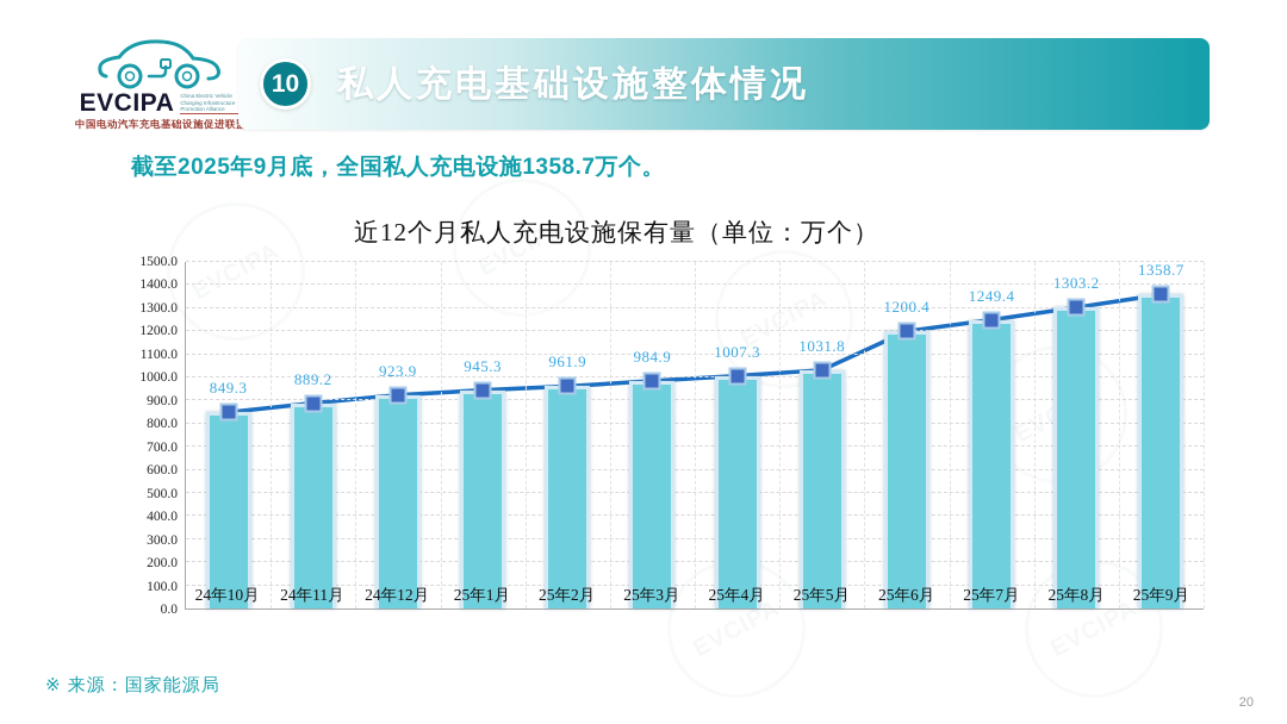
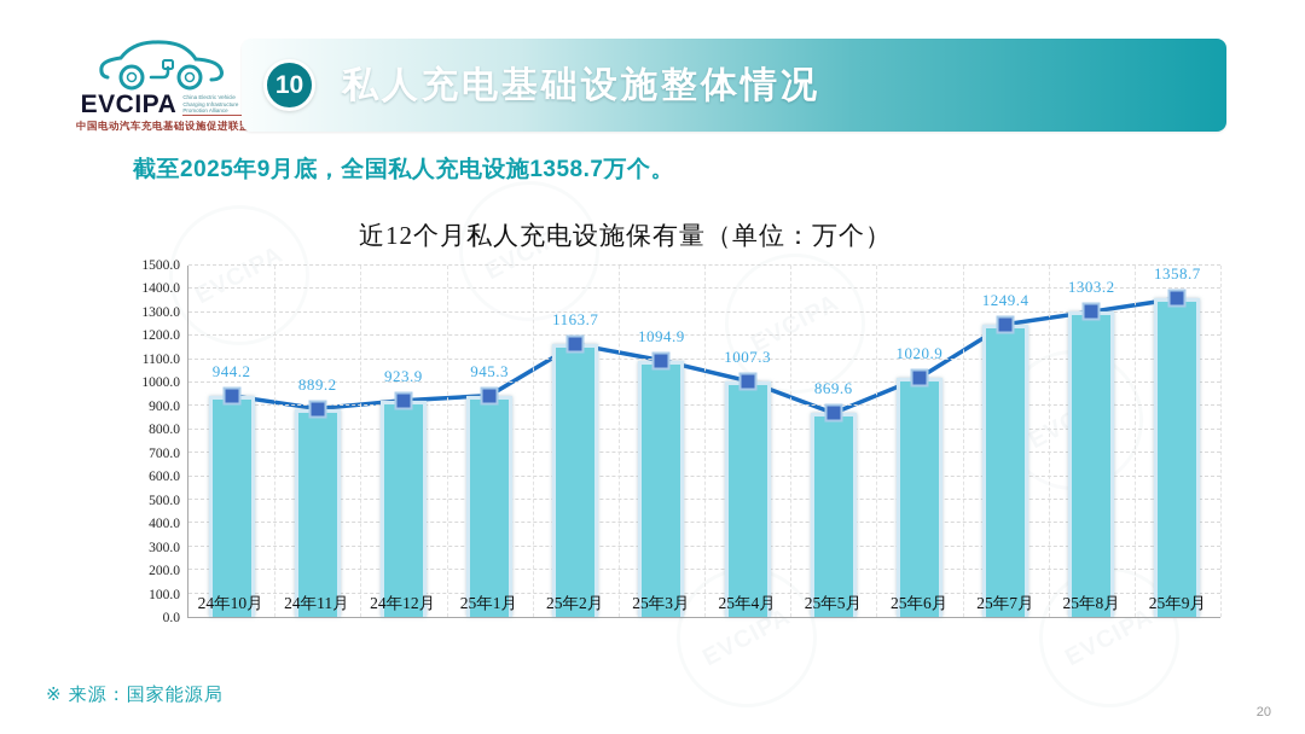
24年10月: 849.3 -> 944.2
25年2月: 961.9 -> 1163.7
25年3月: 984.9 -> 1094.9
25年5月: 1031.8 -> 869.6
25年6月: 1200.4 -> 1020.9
